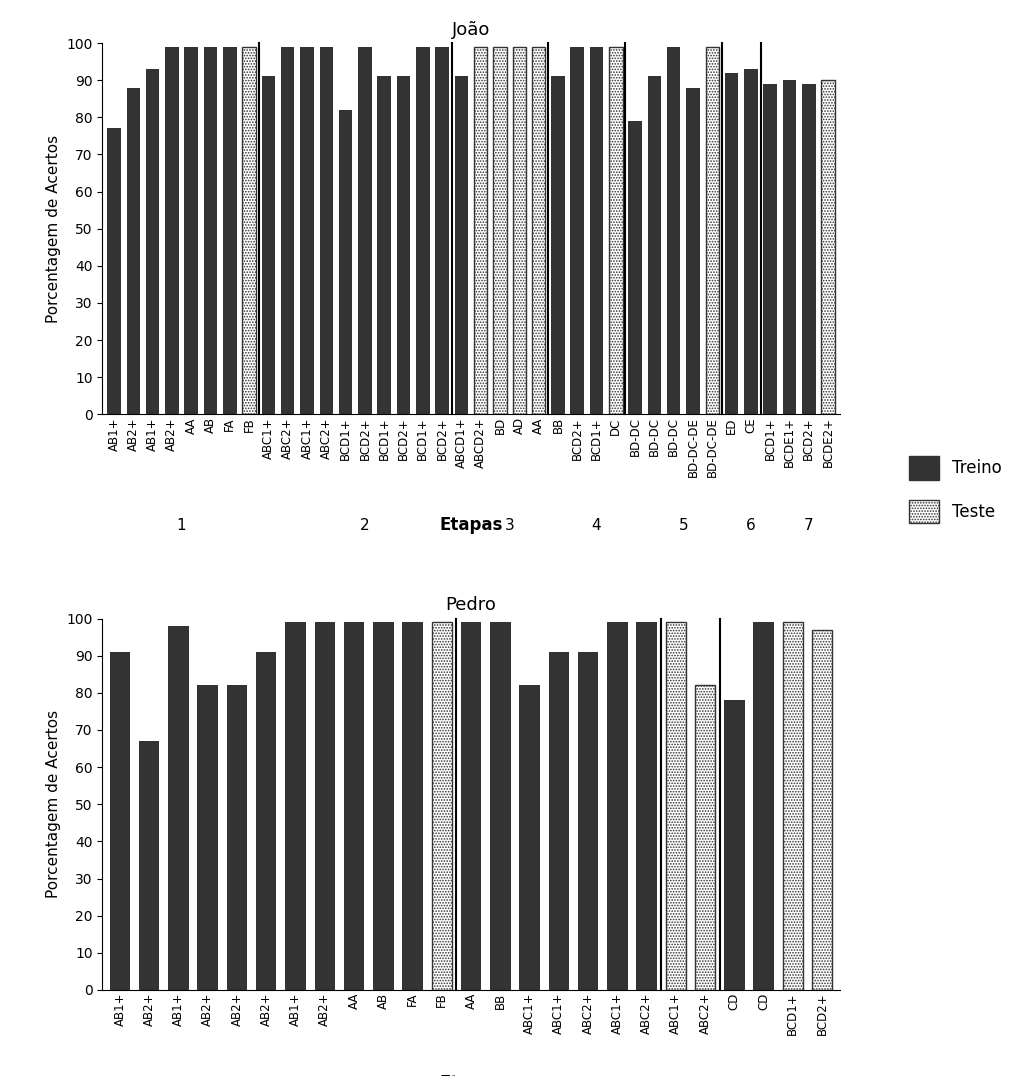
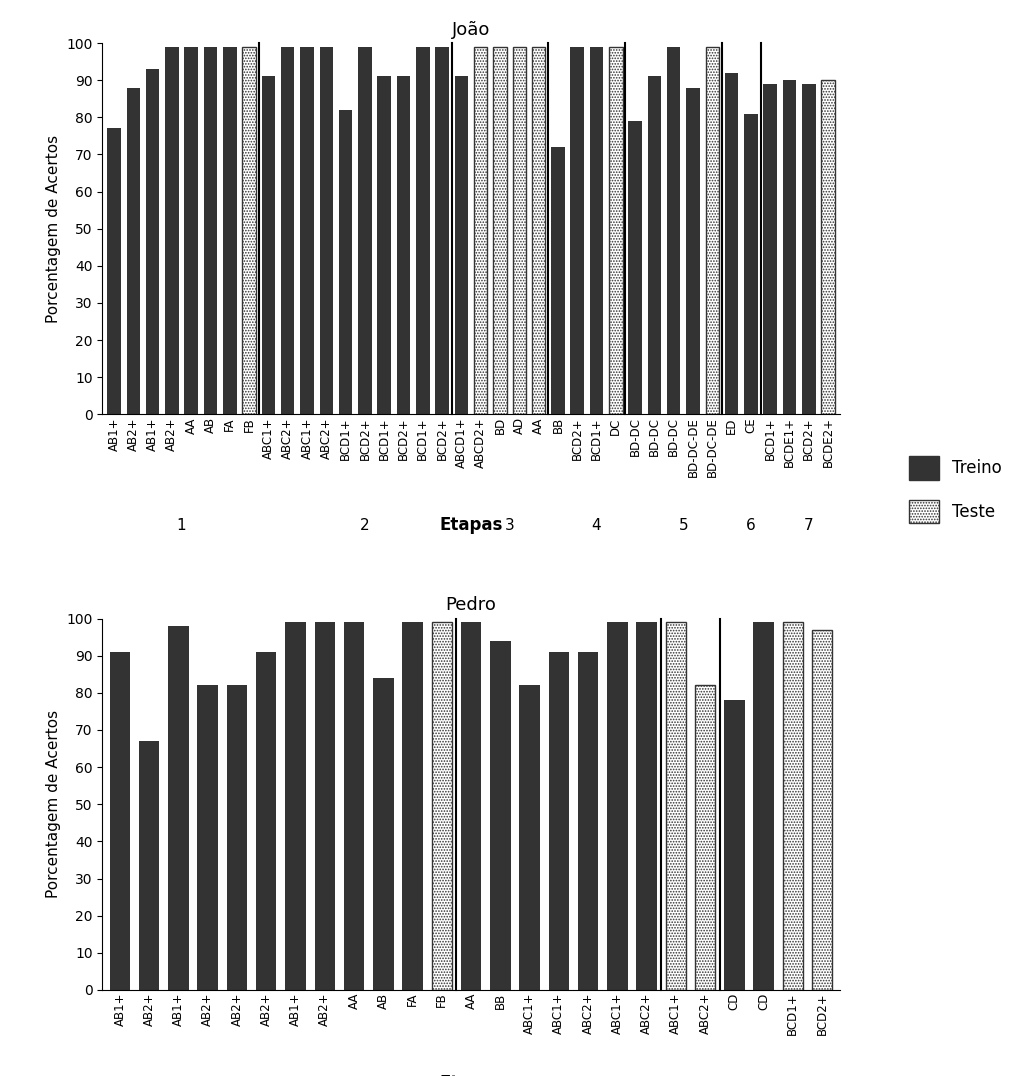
João/BB: 91 -> 72
João/CE: 93 -> 81
Pedro/AB: 99 -> 84
Pedro/BB: 99 -> 94
